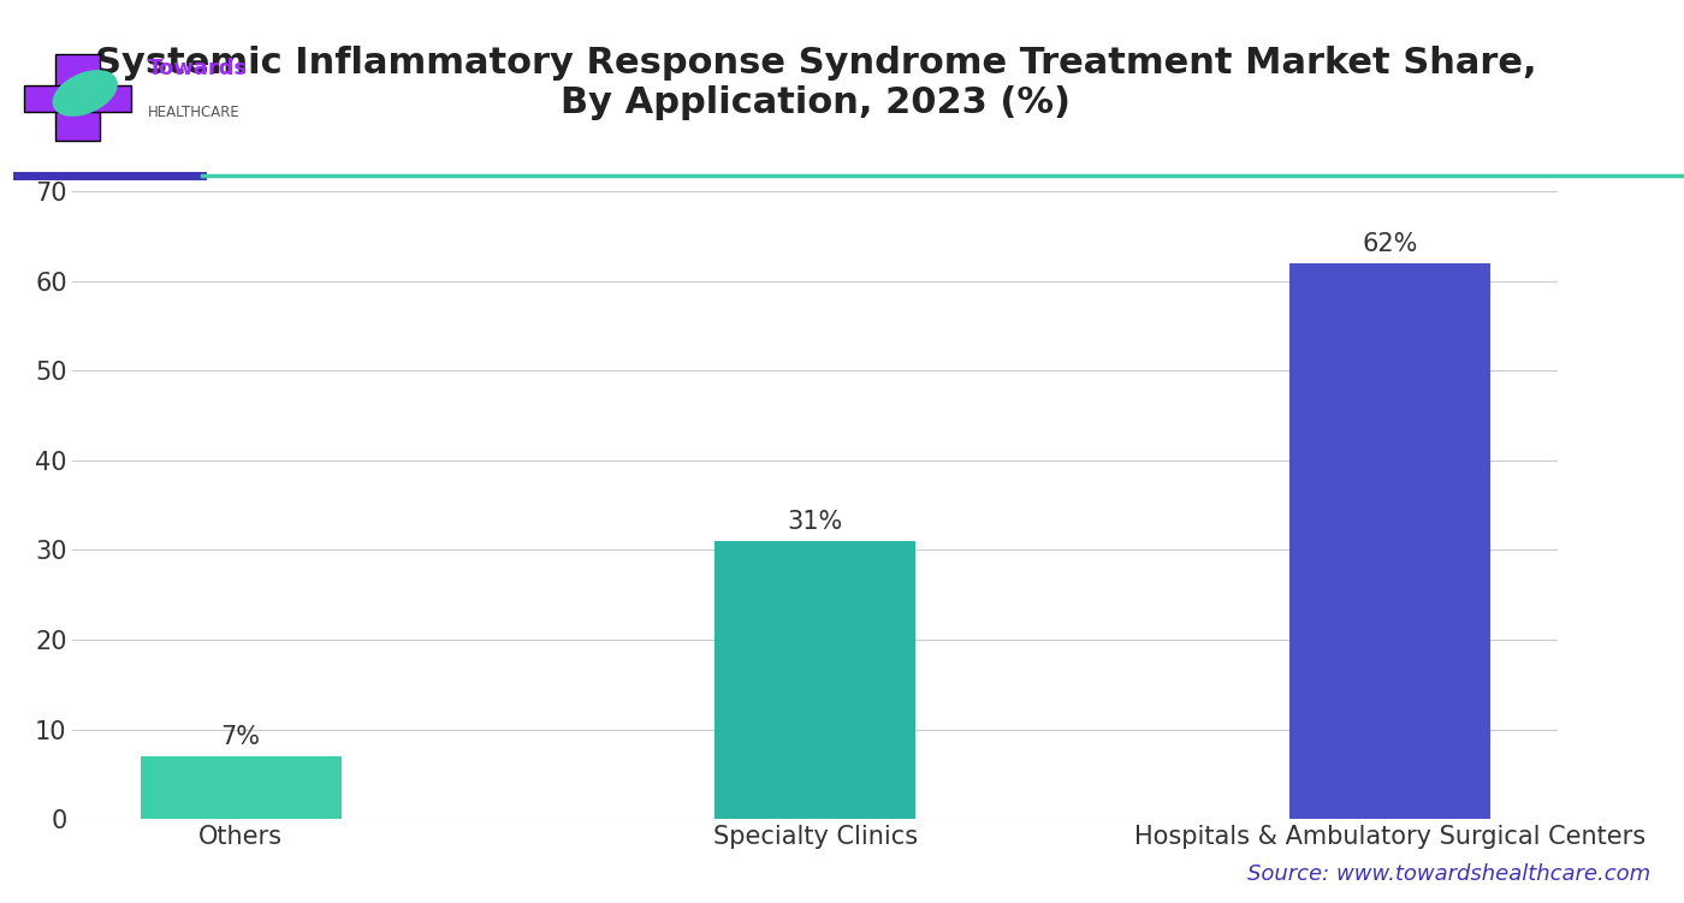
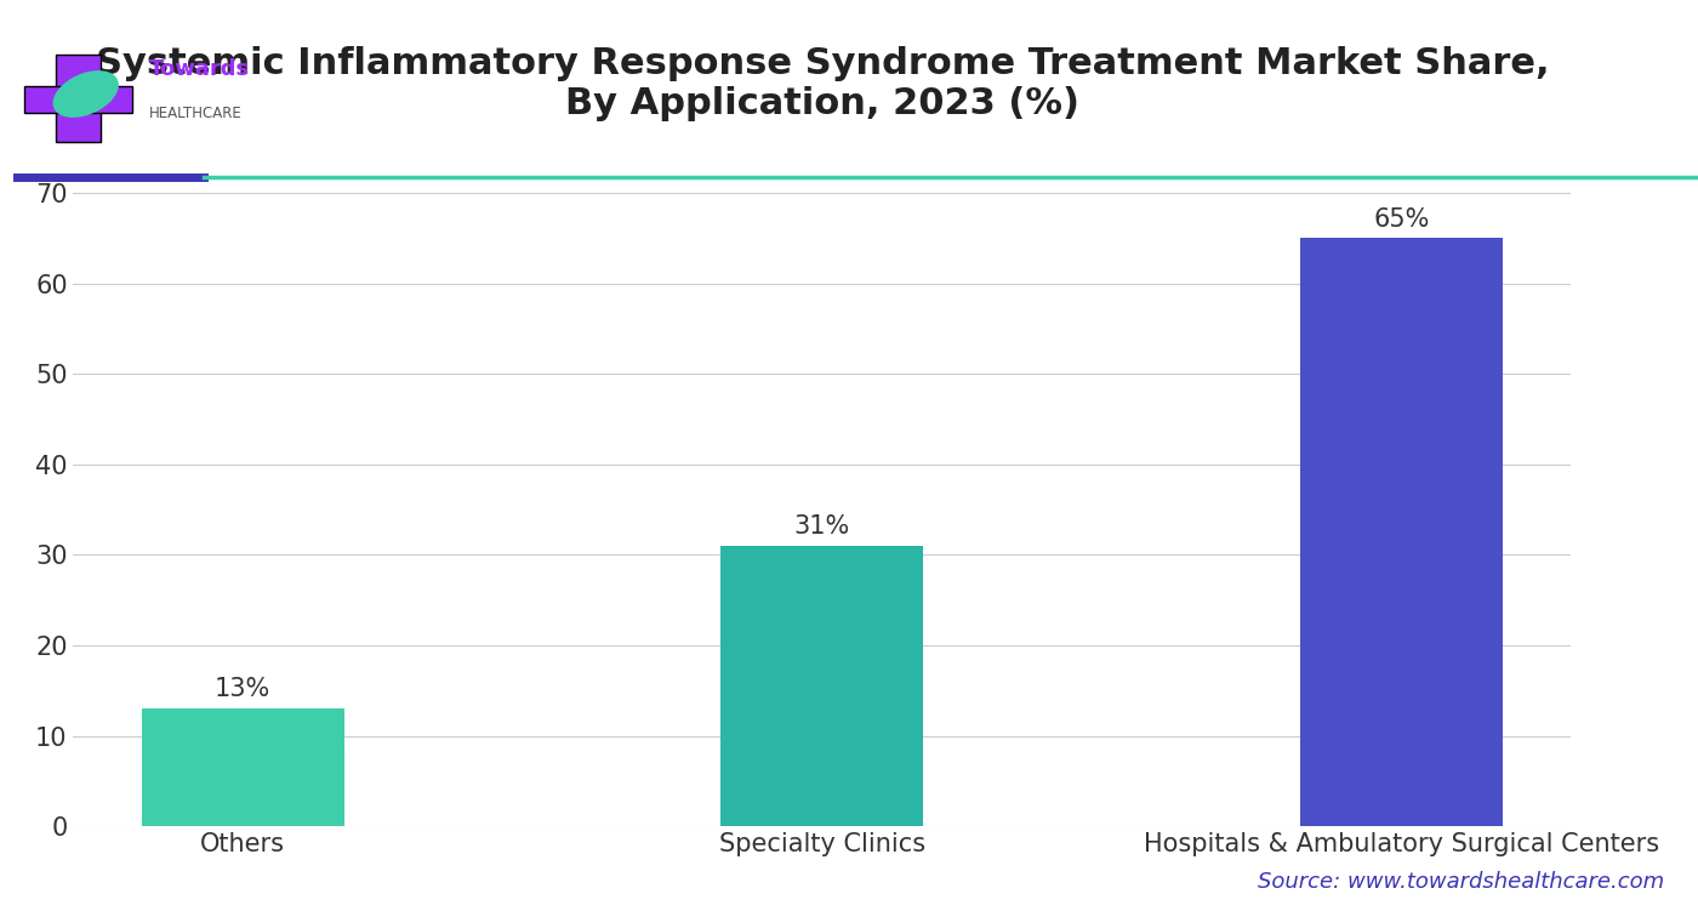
Others: 7% -> 13%
Hospitals & Ambulatory Surgical Centers: 62% -> 65%
